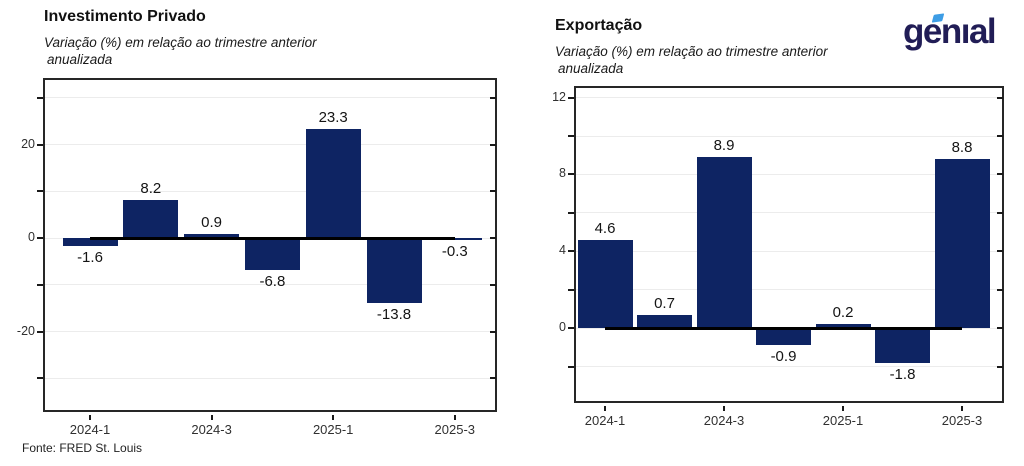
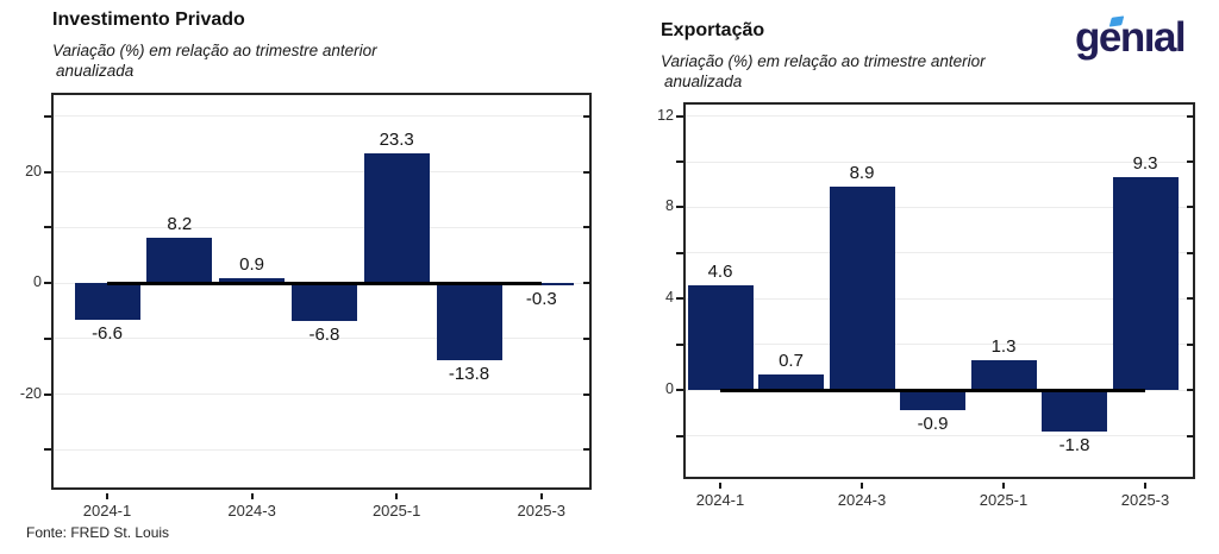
Investimento Privado/2024-1: -1.6 -> -6.6
Exportação/2025-1: 0.2 -> 1.3
Exportação/2025-3: 8.8 -> 9.3
